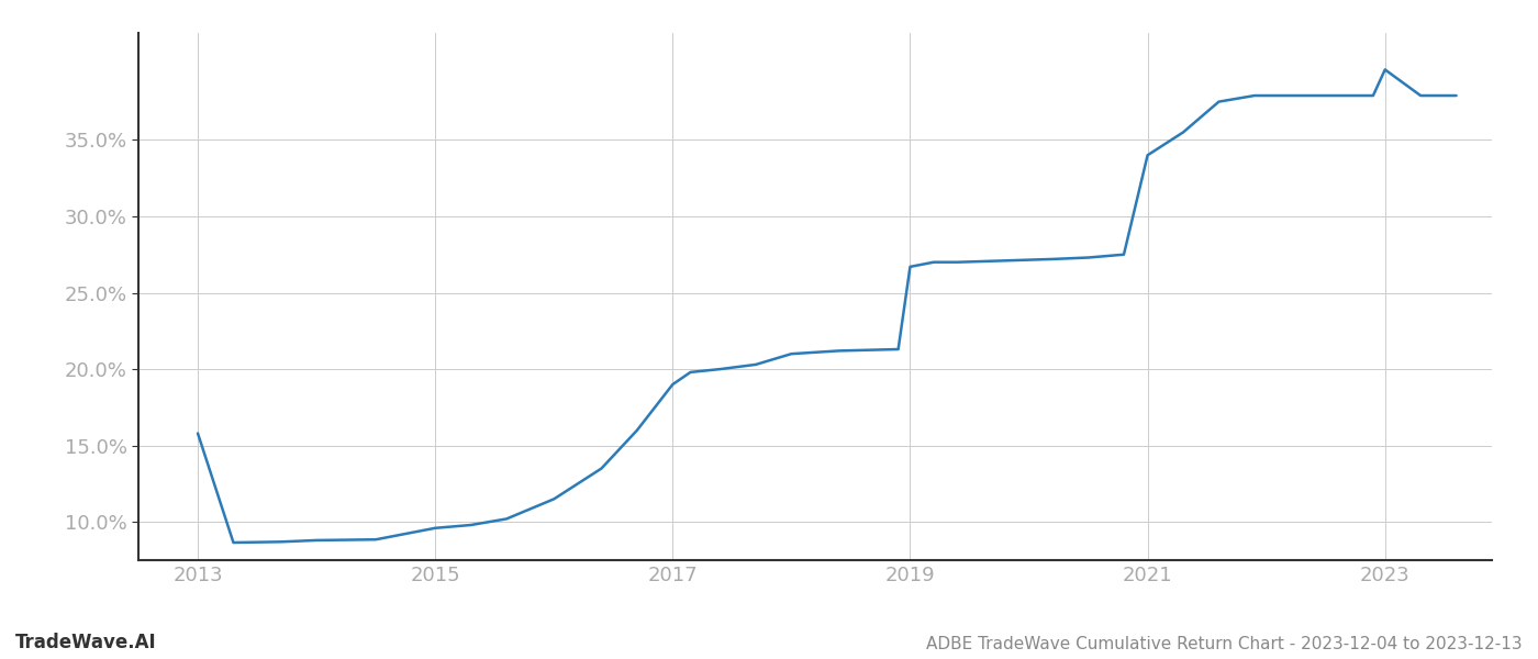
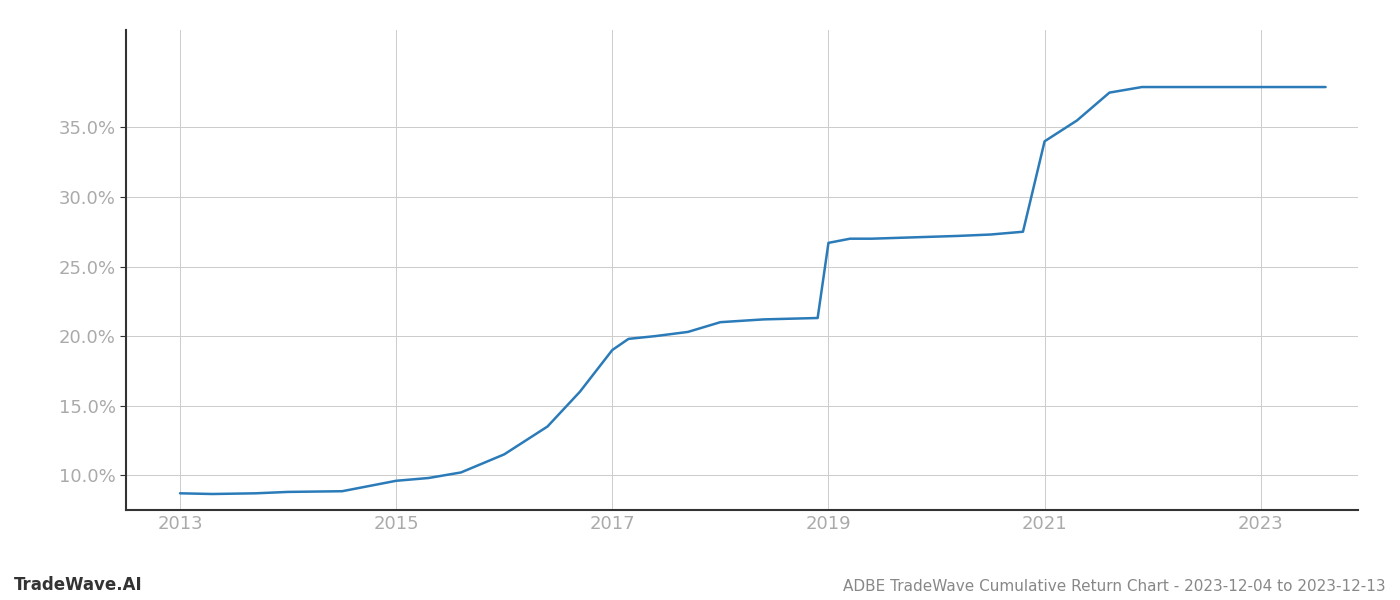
2013: 15.8% -> 8.7%
2023: 39.6% -> 37.9%
